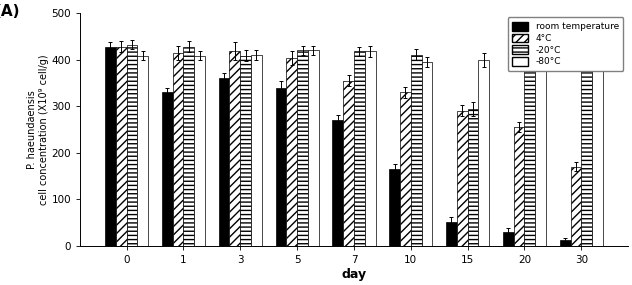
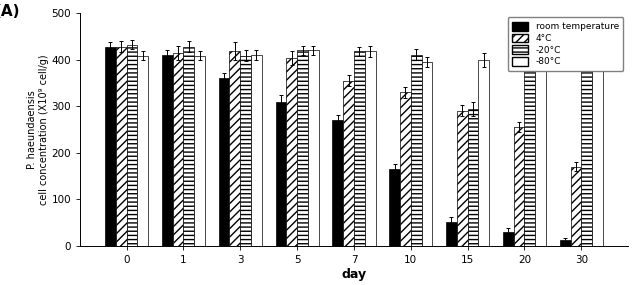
room temperature/1: 330 -> 410
room temperature/5: 340 -> 308
